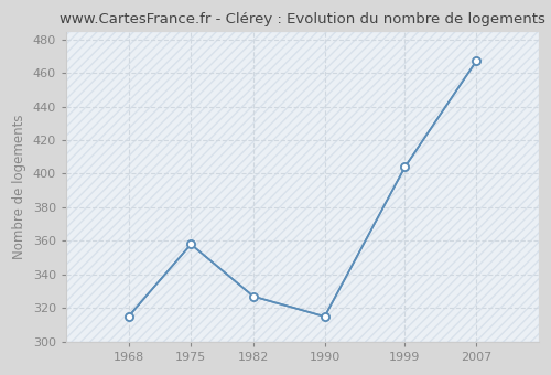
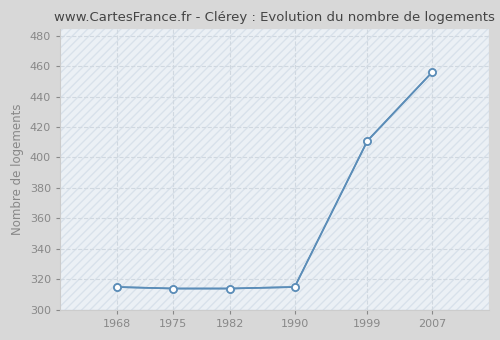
1975: 358 -> 314
1982: 327 -> 314
1999: 404 -> 411
2007: 467 -> 456
